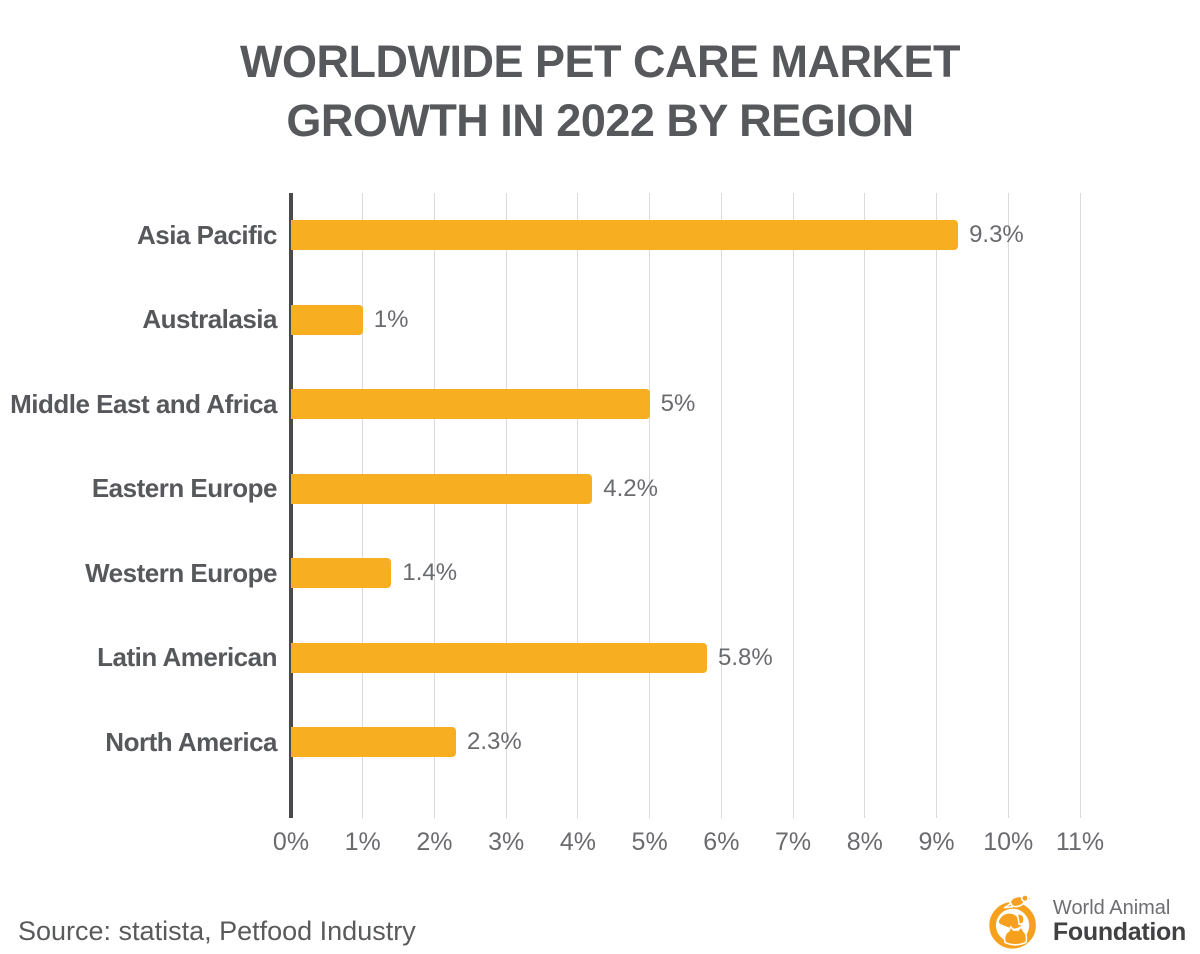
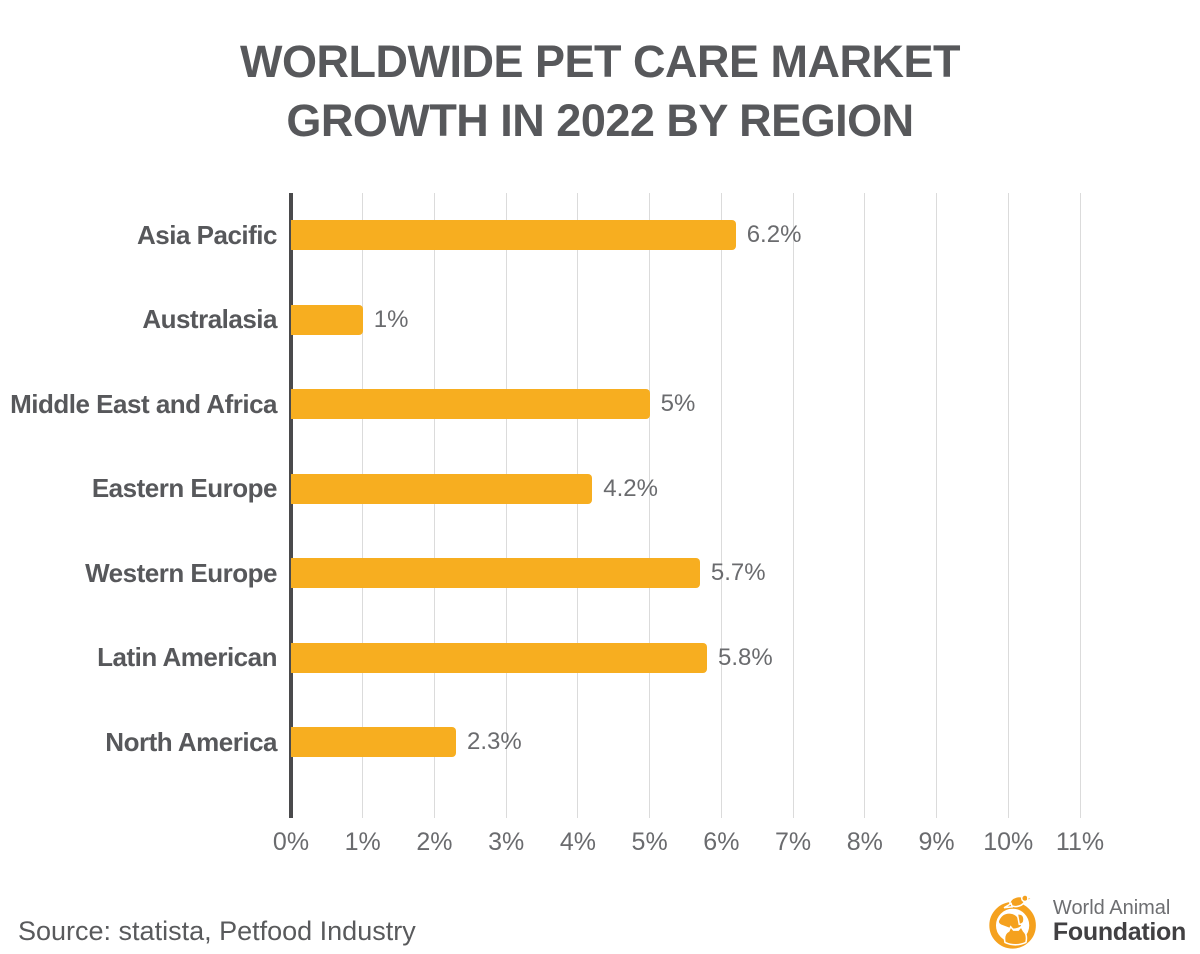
Asia Pacific: 9.3% -> 6.2%
Western Europe: 1.4% -> 5.7%
